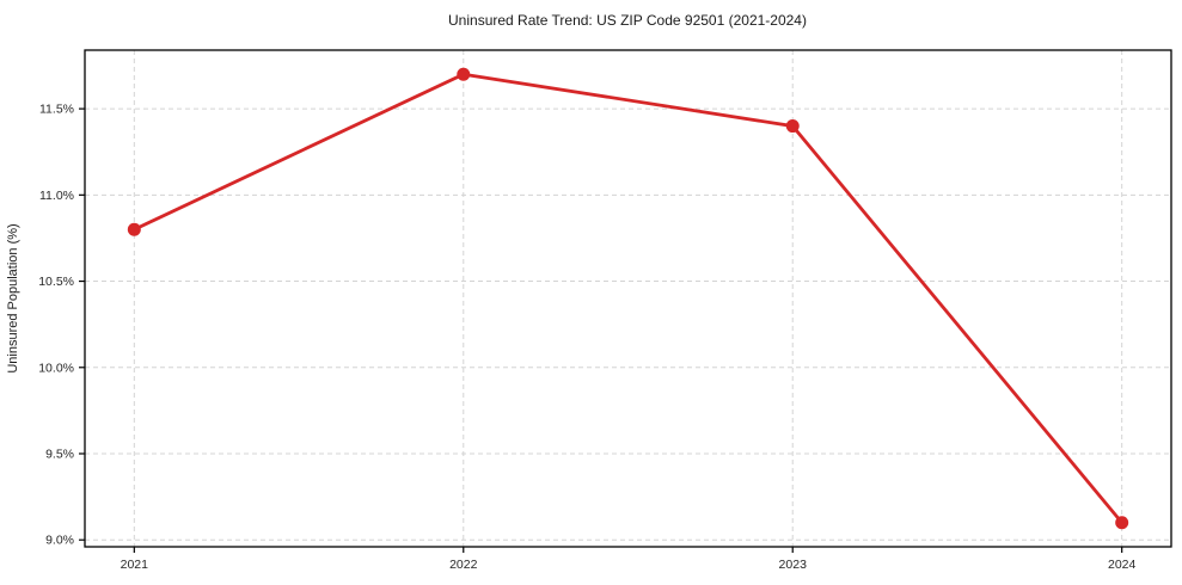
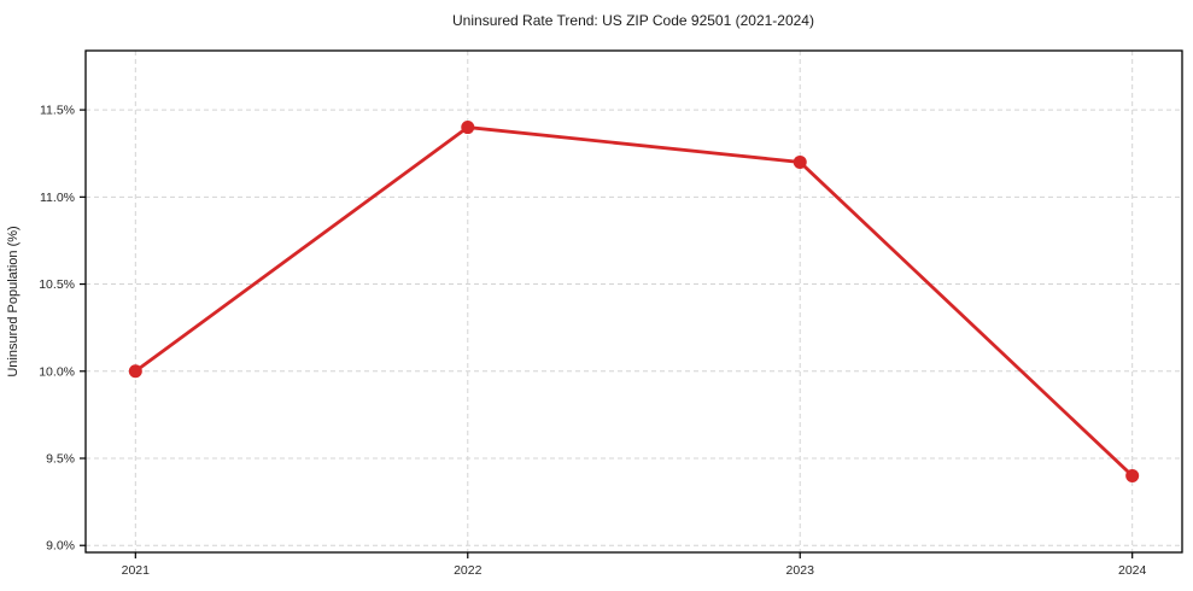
2021: 10.8% -> 10.0%
2022: 11.7% -> 11.4%
2023: 11.4% -> 11.2%
2024: 9.1% -> 9.4%
